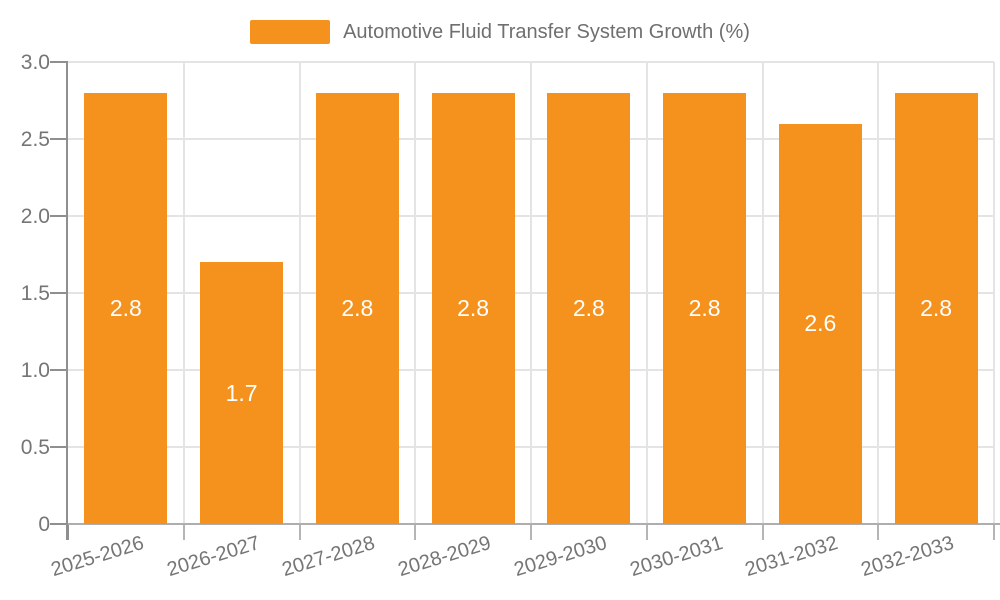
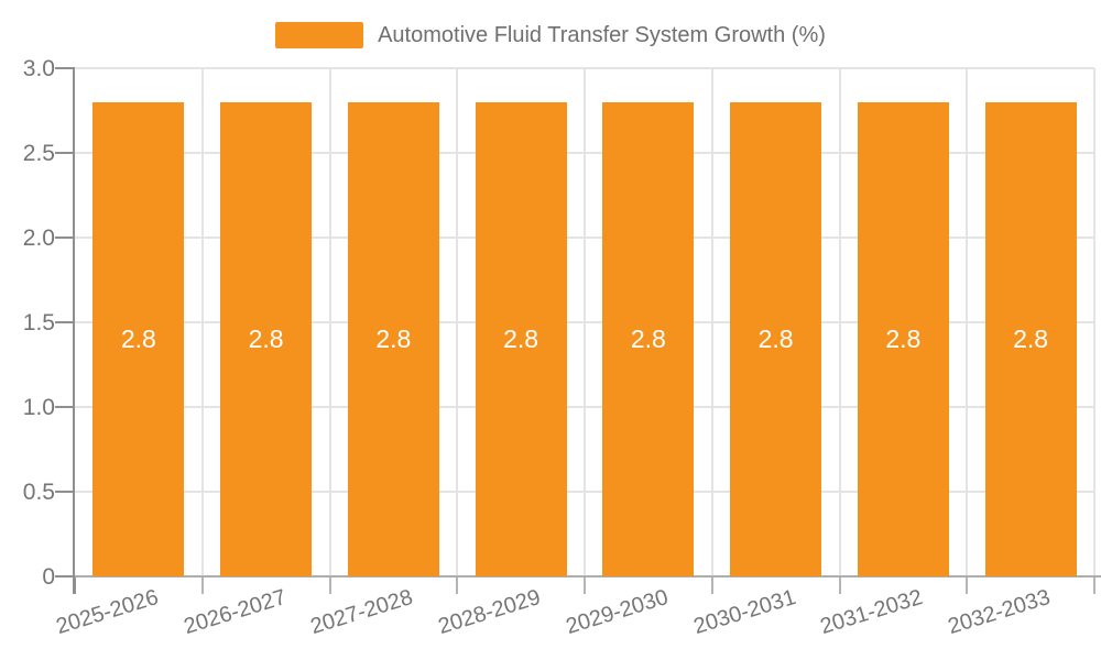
2026-2027: 1.7 -> 2.8
2031-2032: 2.6 -> 2.8
